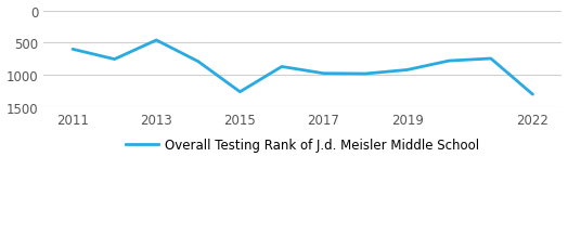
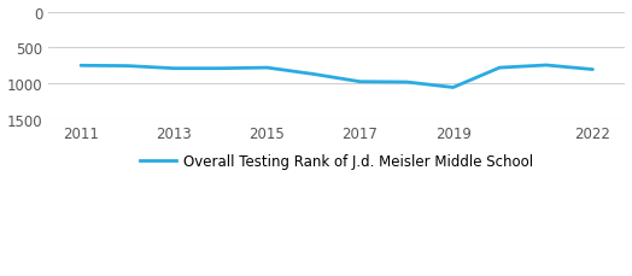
2011: 600 -> 750
2013: 460 -> 790
2015: 1260 -> 780
2019: 920 -> 1060
2022: 1300 -> 800
